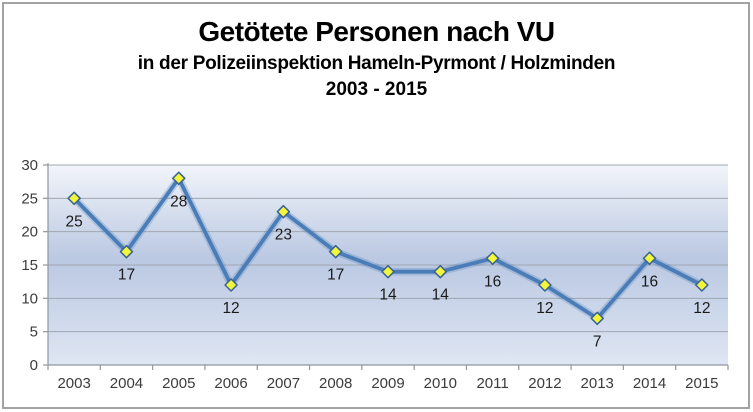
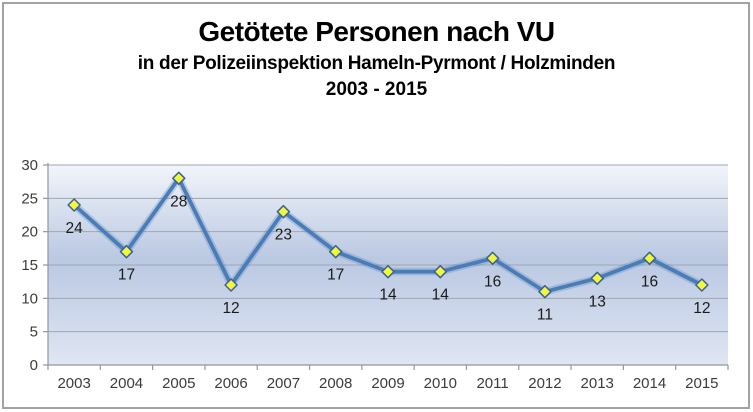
2003: 25 -> 24
2012: 12 -> 11
2013: 7 -> 13
